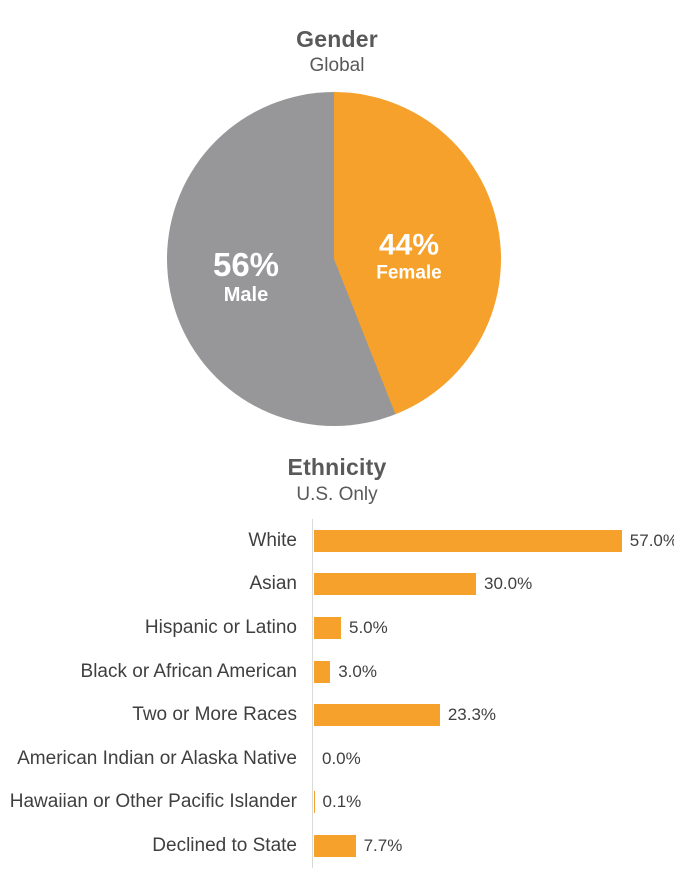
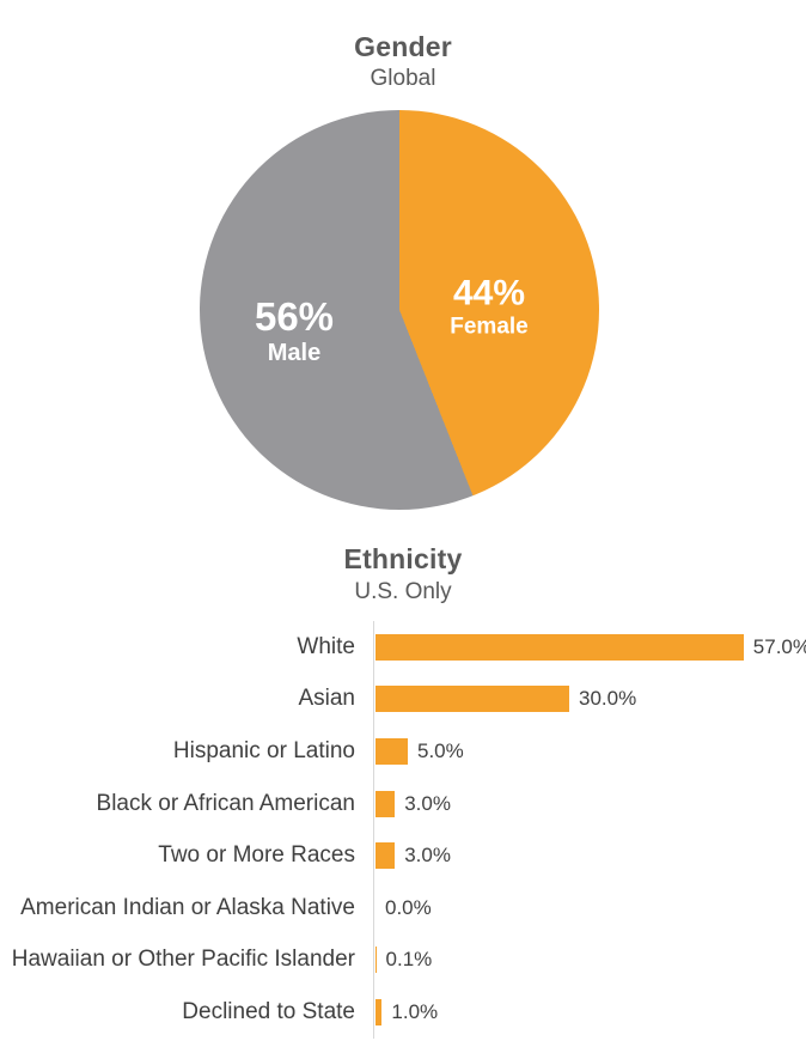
Ethnicity/Two or More Races: 23.3% -> 3.0%
Ethnicity/Declined to State: 7.7% -> 1.0%
